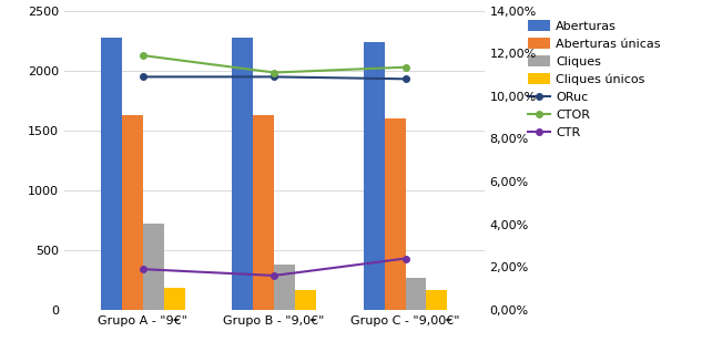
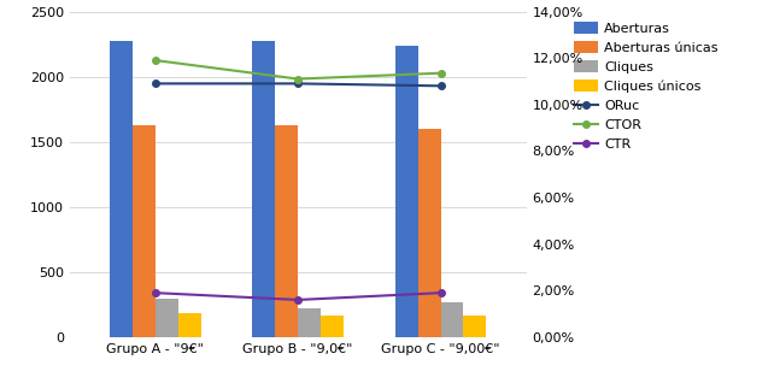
Cliques/Grupo A - "9€": 720 -> 300
Cliques/Grupo B - "9,0€": 380 -> 220
CTR/Grupo C - "9,00€": 2,4% -> 1,9%
